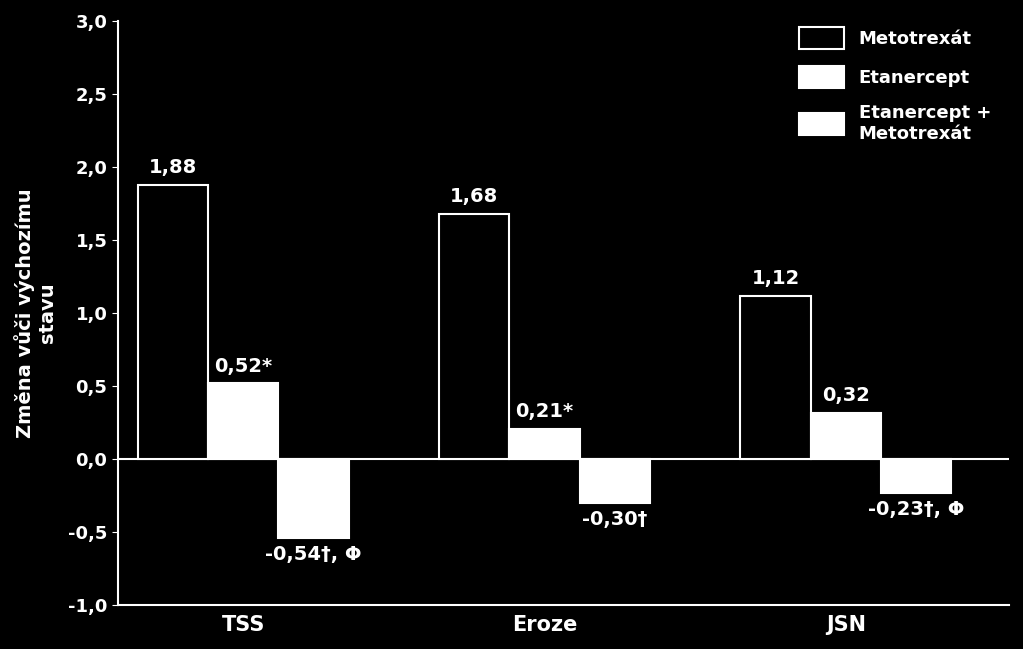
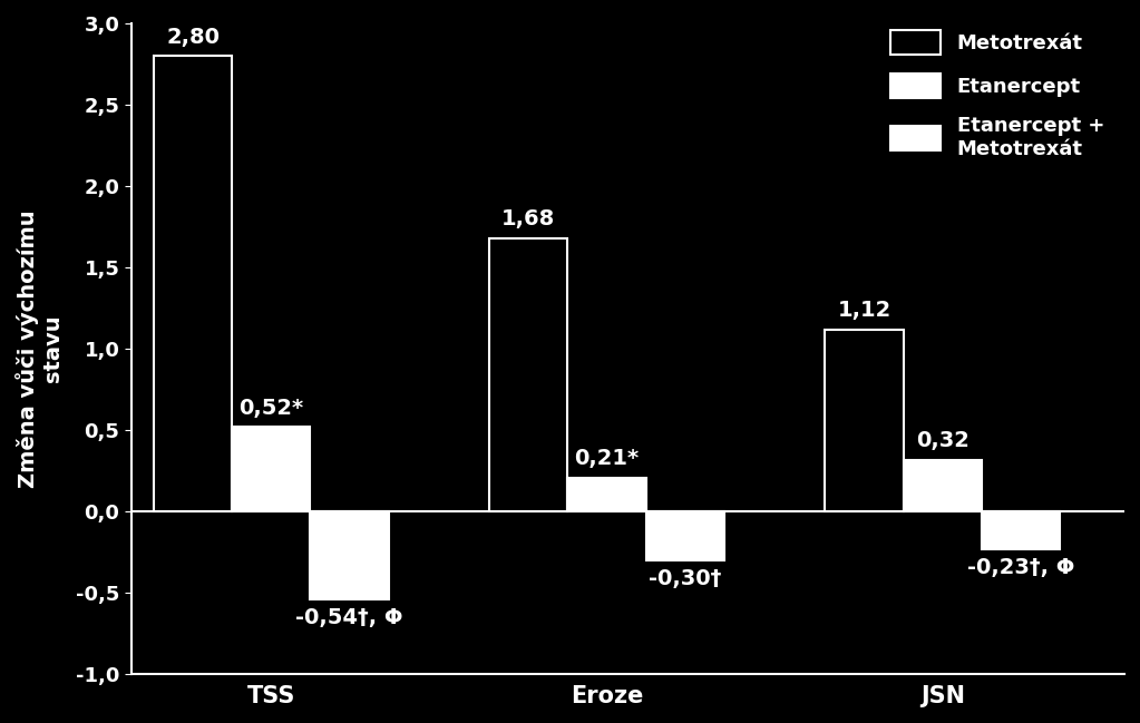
Metotrexát/TSS: 1,88 -> 2,80
